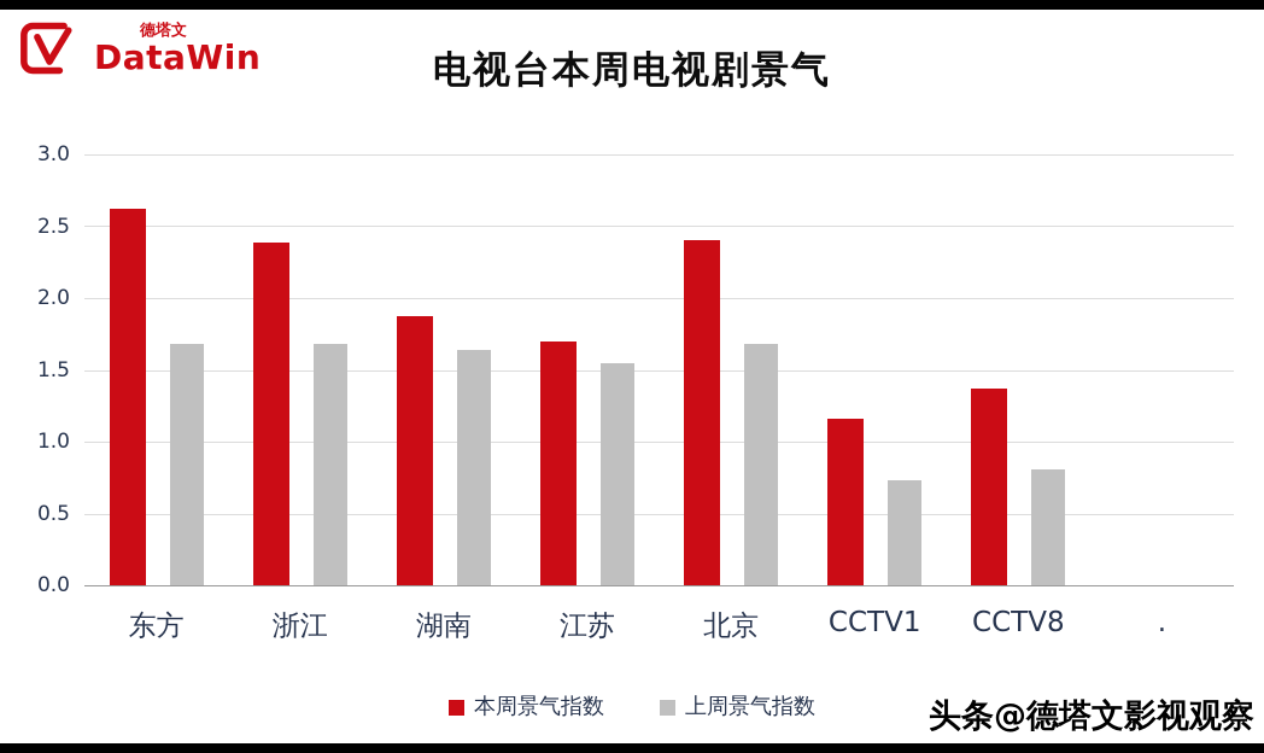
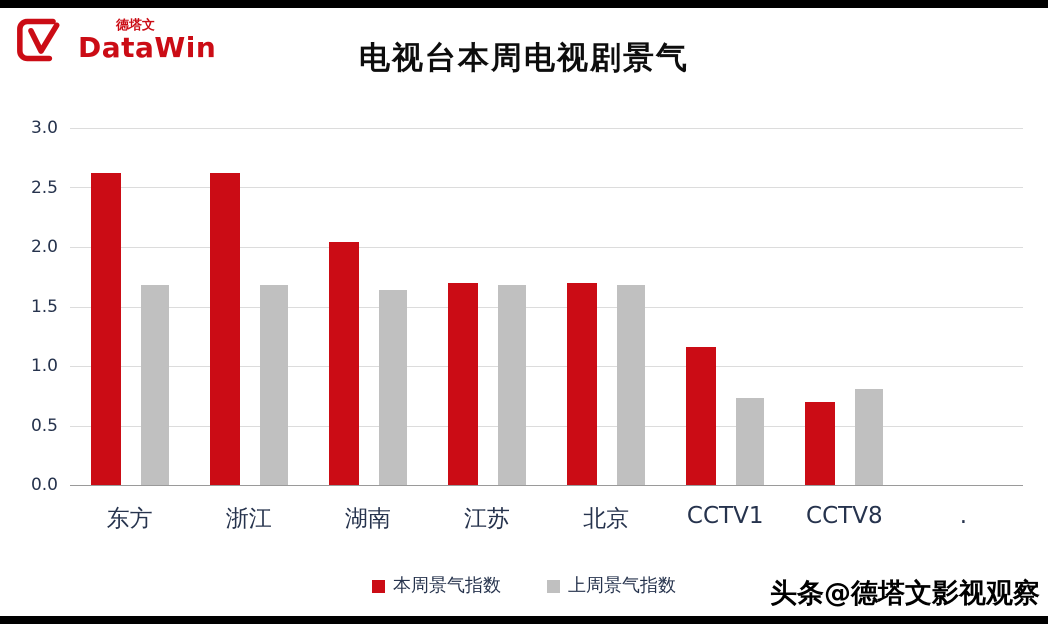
本周景气指数/浙江: 2.39 -> 2.62
本周景气指数/湖南: 1.87 -> 2.04
上周景气指数/江苏: 1.55 -> 1.68
本周景气指数/北京: 2.40 -> 1.70
本周景气指数/CCTV8: 1.37 -> 0.70
